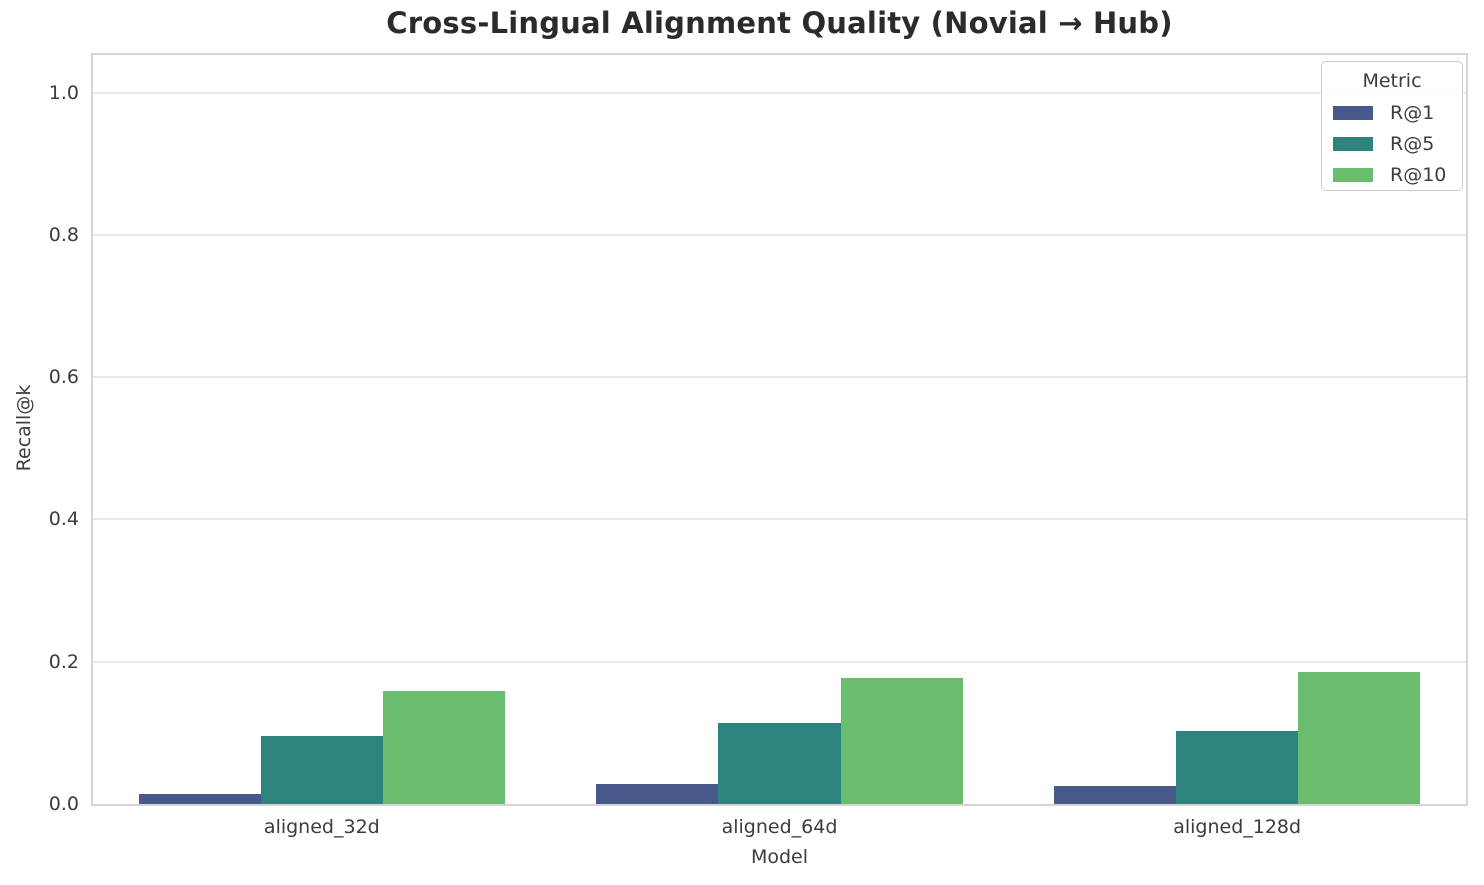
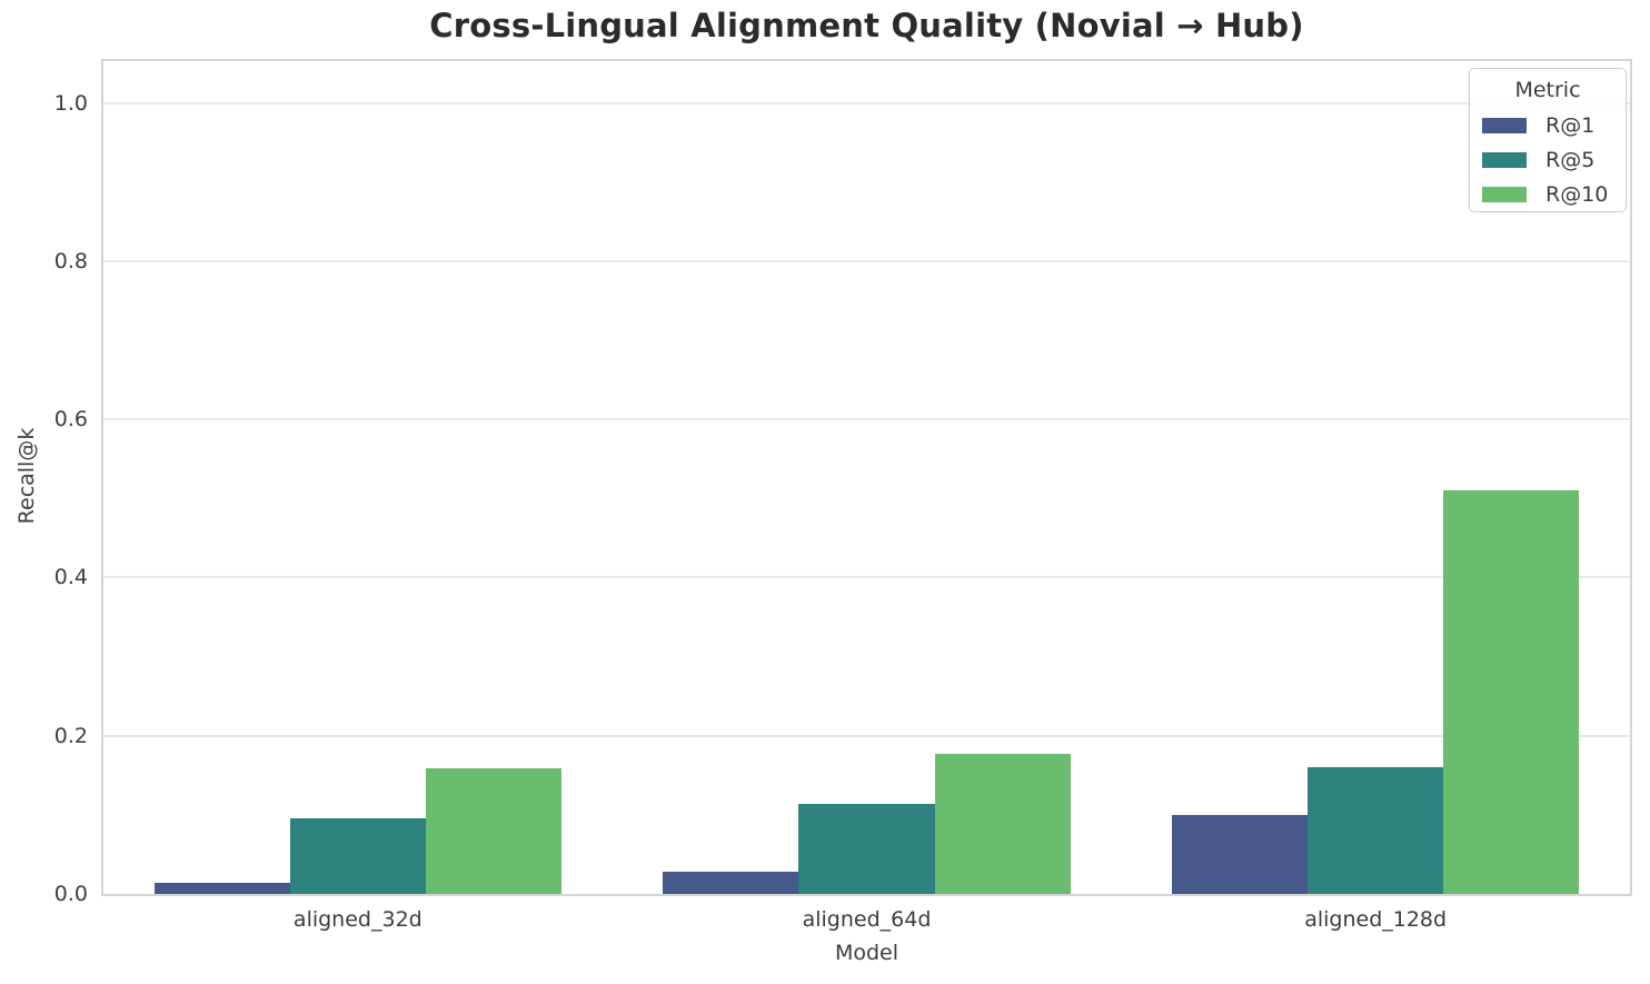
R@1/aligned_128d: 0.03 -> 0.10
R@5/aligned_128d: 0.10 -> 0.16
R@10/aligned_128d: 0.18 -> 0.51
